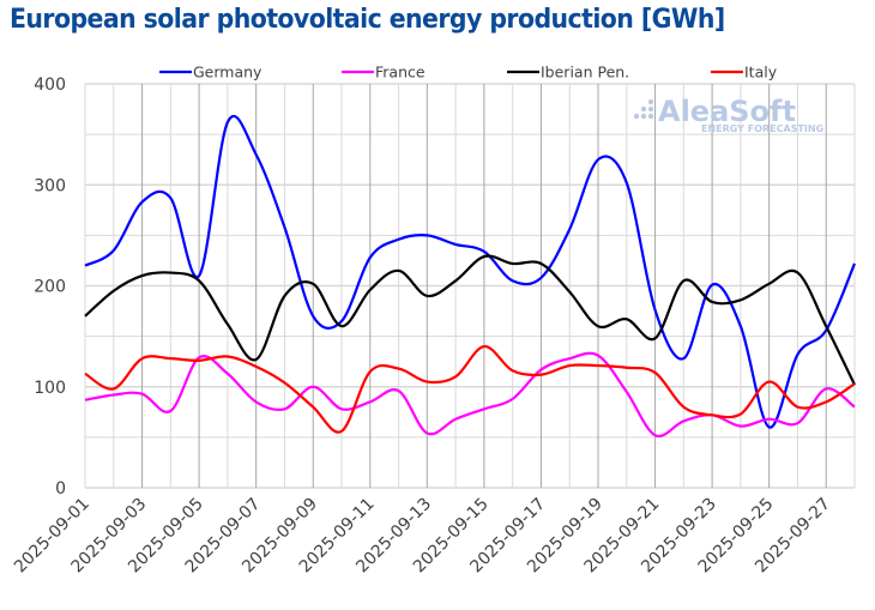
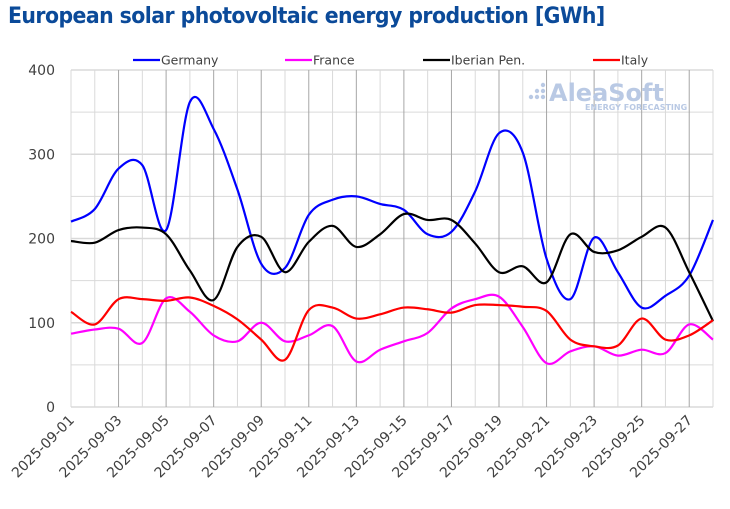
Iberian Pen./2025-09-01: 170 -> 200
Italy/2025-09-15: 140 -> 120
Germany/2025-09-25: 60 -> 120
